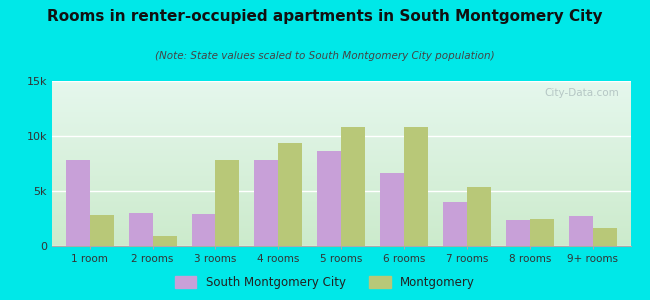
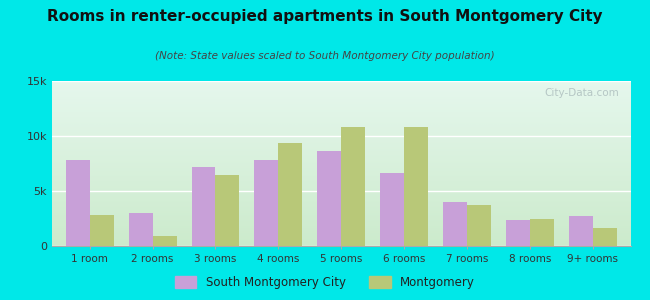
South Montgomery City/3 rooms: 2.9k -> 7.2k
Montgomery/3 rooms: 7.8k -> 6.5k
Montgomery/7 rooms: 5.4k -> 3.7k
